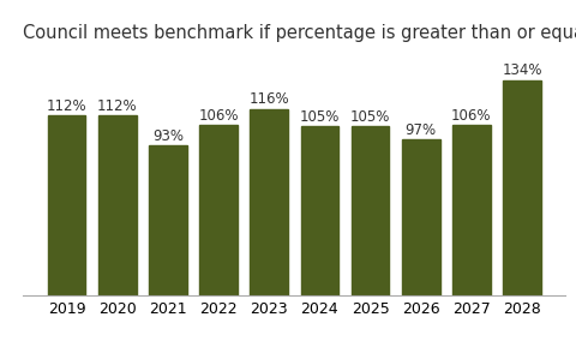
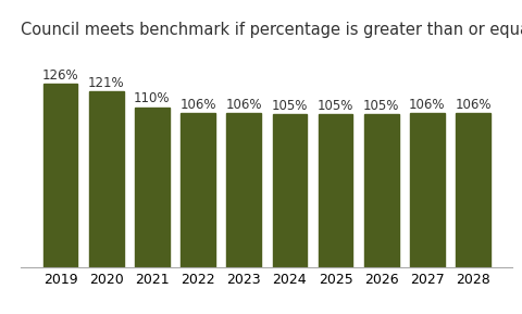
2019: 112% -> 126%
2020: 112% -> 121%
2021: 93% -> 110%
2023: 116% -> 106%
2026: 97% -> 105%
2028: 134% -> 106%
